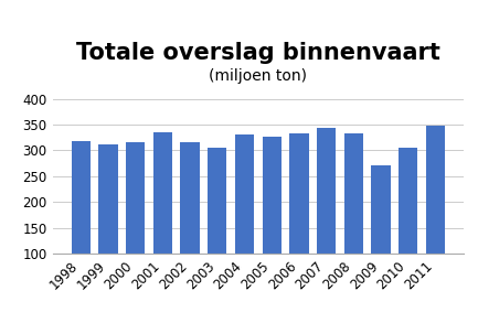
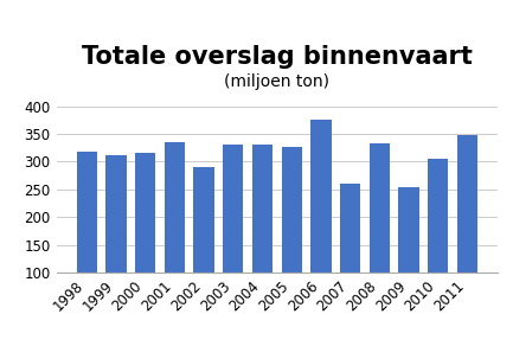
2002: 315 -> 290
2003: 306 -> 330
2006: 332 -> 375
2007: 344 -> 260
2009: 271 -> 255
